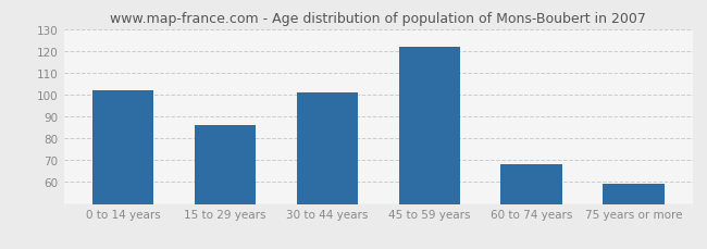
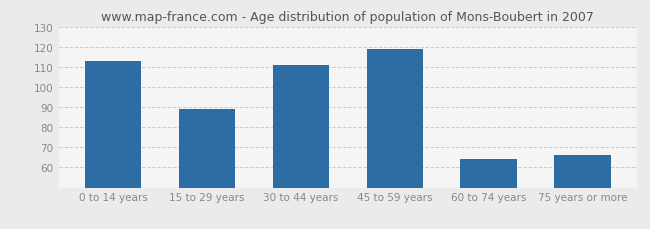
0 to 14 years: 102 -> 113
15 to 29 years: 86 -> 89
30 to 44 years: 101 -> 111
45 to 59 years: 122 -> 119
60 to 74 years: 68 -> 64
75 years or more: 59 -> 66
